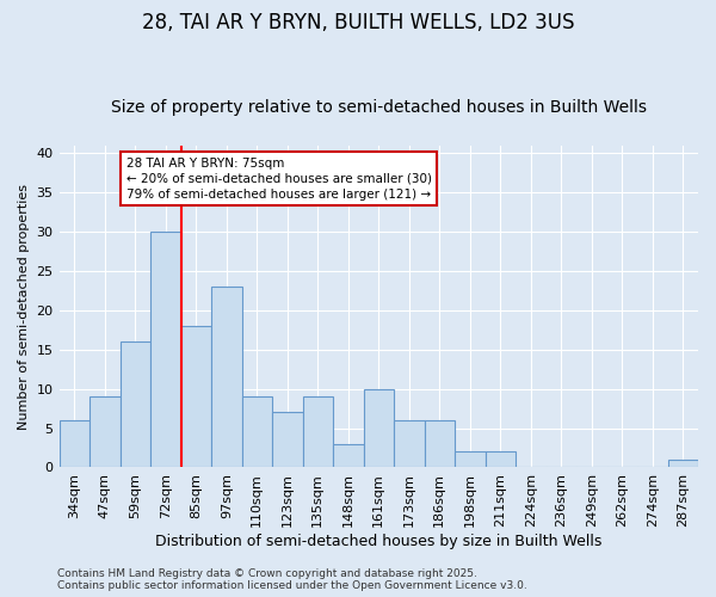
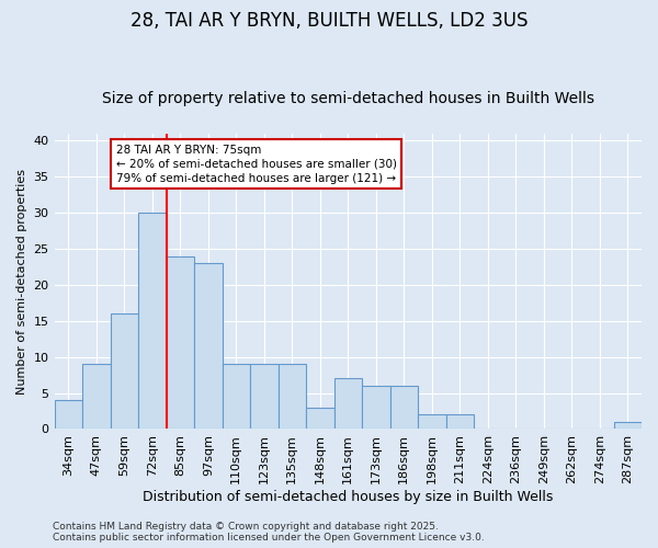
34sqm: 6 -> 4
85sqm: 18 -> 24
123sqm: 7 -> 9
161sqm: 10 -> 7
